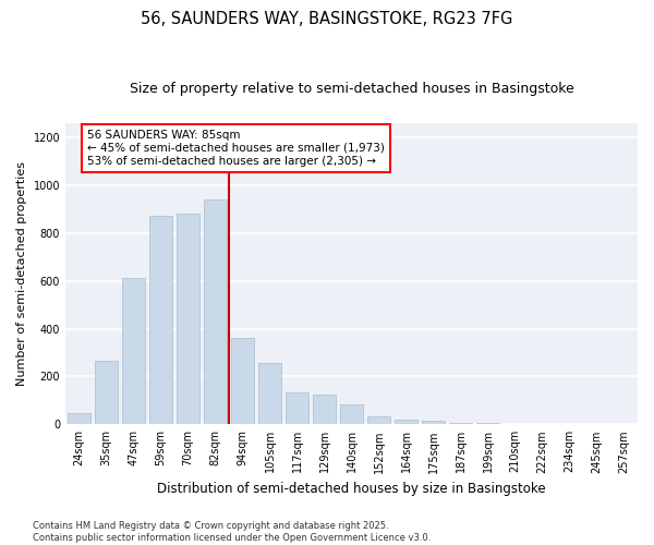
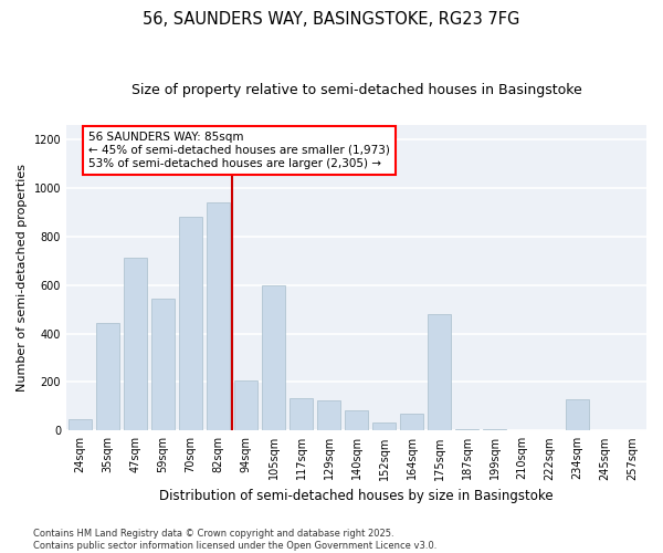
35sqm: 265 -> 445
47sqm: 610 -> 710
59sqm: 870 -> 545
94sqm: 360 -> 205
105sqm: 255 -> 600
164sqm: 20 -> 70
175sqm: 15 -> 480
234sqm: 2 -> 130
